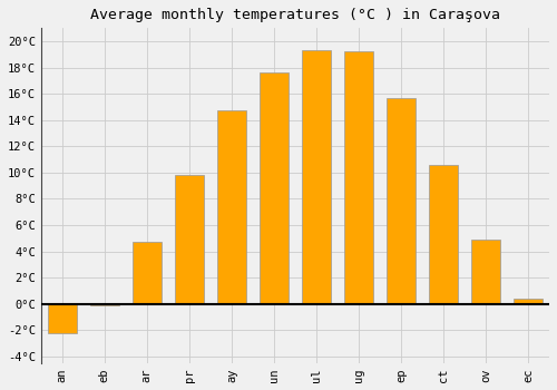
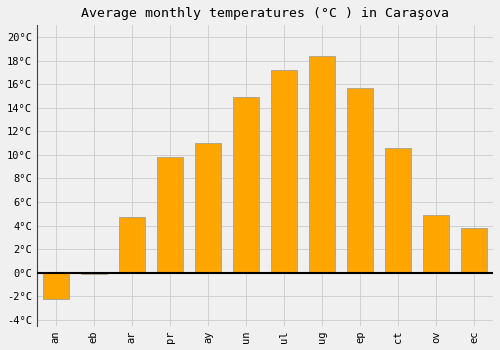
ay: 14.7°C -> 11.0°C
un: 17.6°C -> 14.9°C
ul: 19.3°C -> 17.2°C
ug: 19.2°C -> 18.4°C
ec: 0.4°C -> 3.8°C
